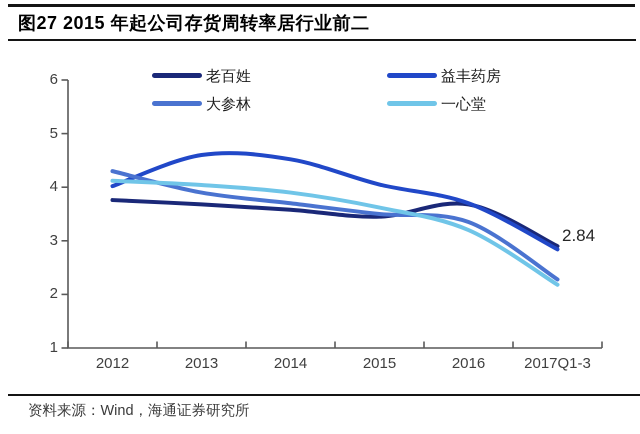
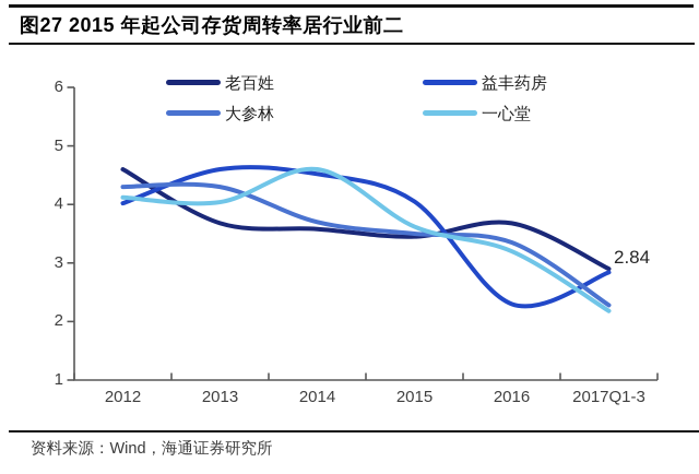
老百姓/2012: 3.8 -> 4.6
大参林/2013: 3.9 -> 4.3
一心堂/2014: 3.9 -> 4.6
益丰药房/2016: 3.7 -> 2.3
